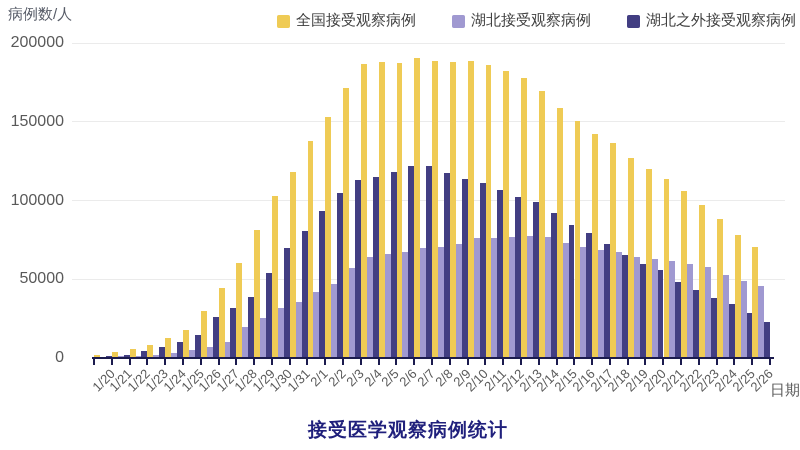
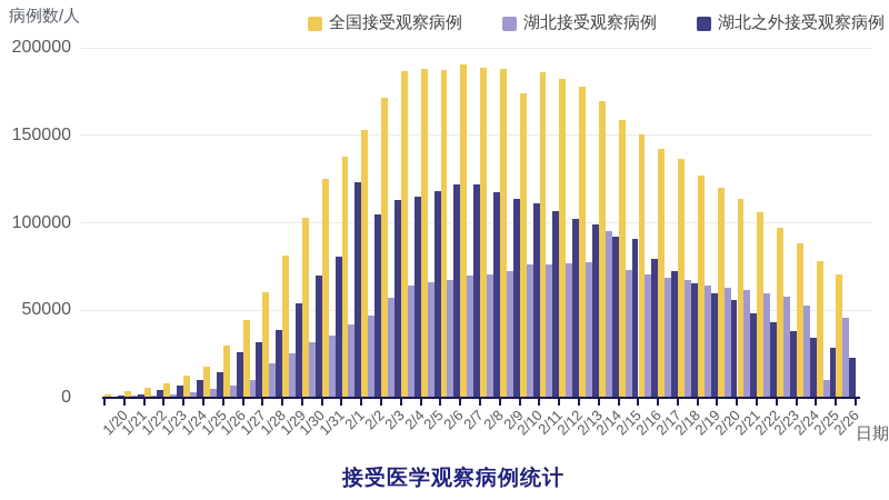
全国接受观察病例/1/31: 118000 -> 125000
湖北之外接受观察病例/2/1: 93000 -> 123000
全国接受观察病例/2/10: 189000 -> 174000
湖北接受观察病例/2/14: 77000 -> 95000
湖北之外接受观察病例/2/15: 84000 -> 91000
湖北接受观察病例/2/25: 49000 -> 10000
